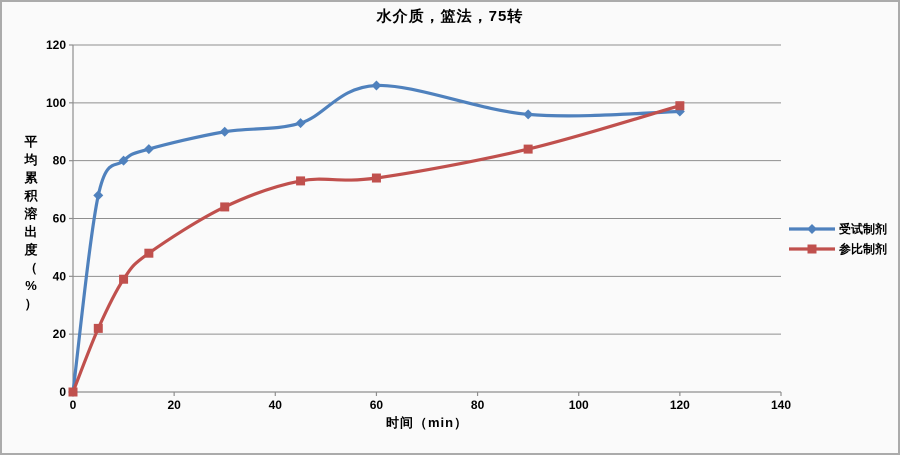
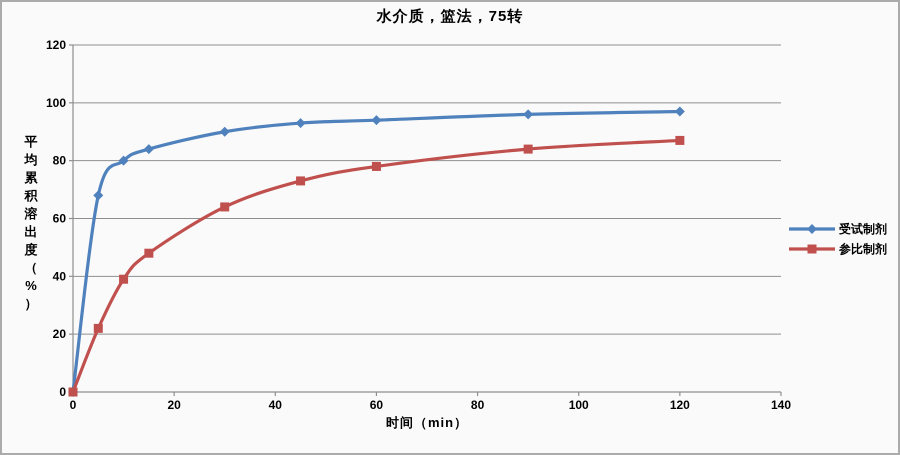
受试制剂/60: 106 -> 94
参比制剂/60: 74 -> 78
参比制剂/120: 99 -> 87
